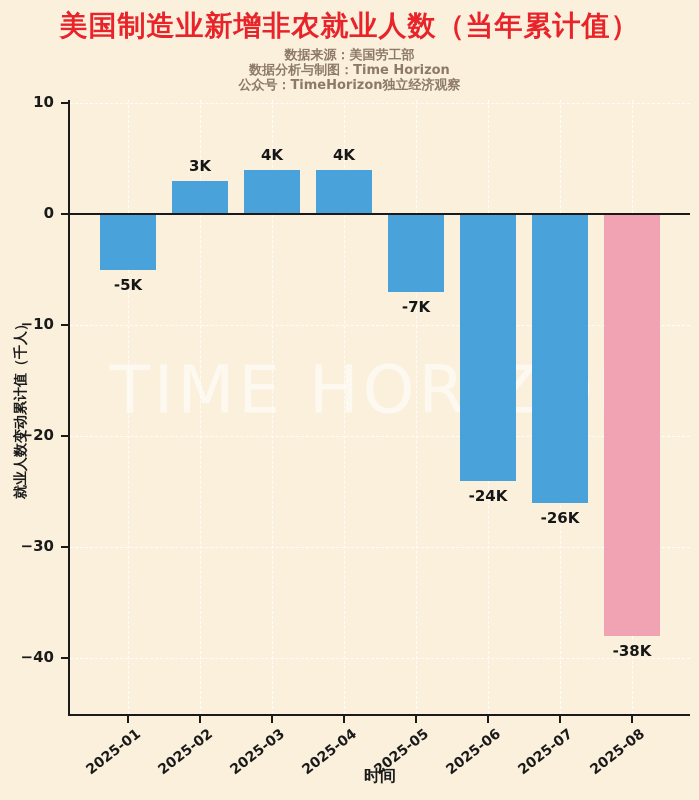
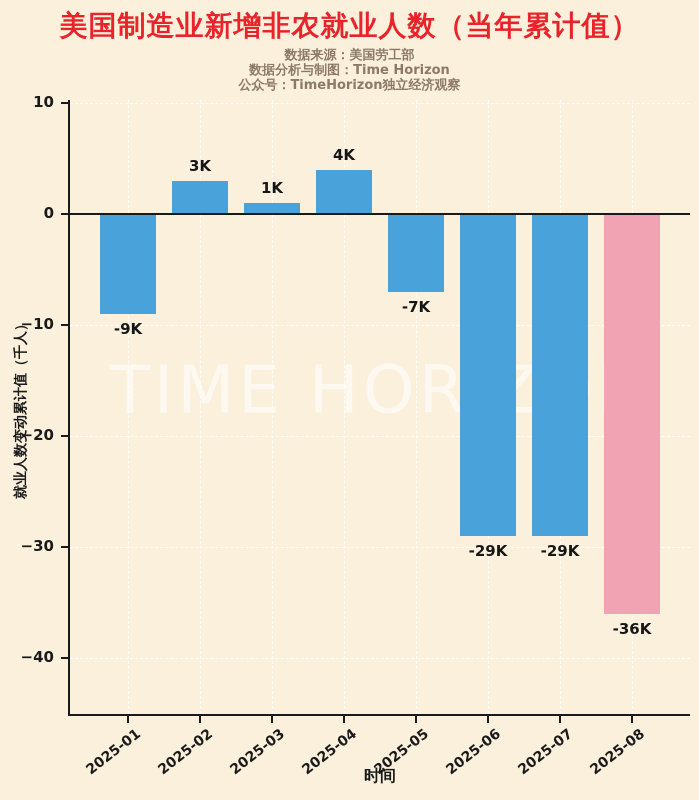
2025-01: -5K -> -9K
2025-03: 4K -> 1K
2025-06: -24K -> -29K
2025-07: -26K -> -29K
2025-08: -38K -> -36K
